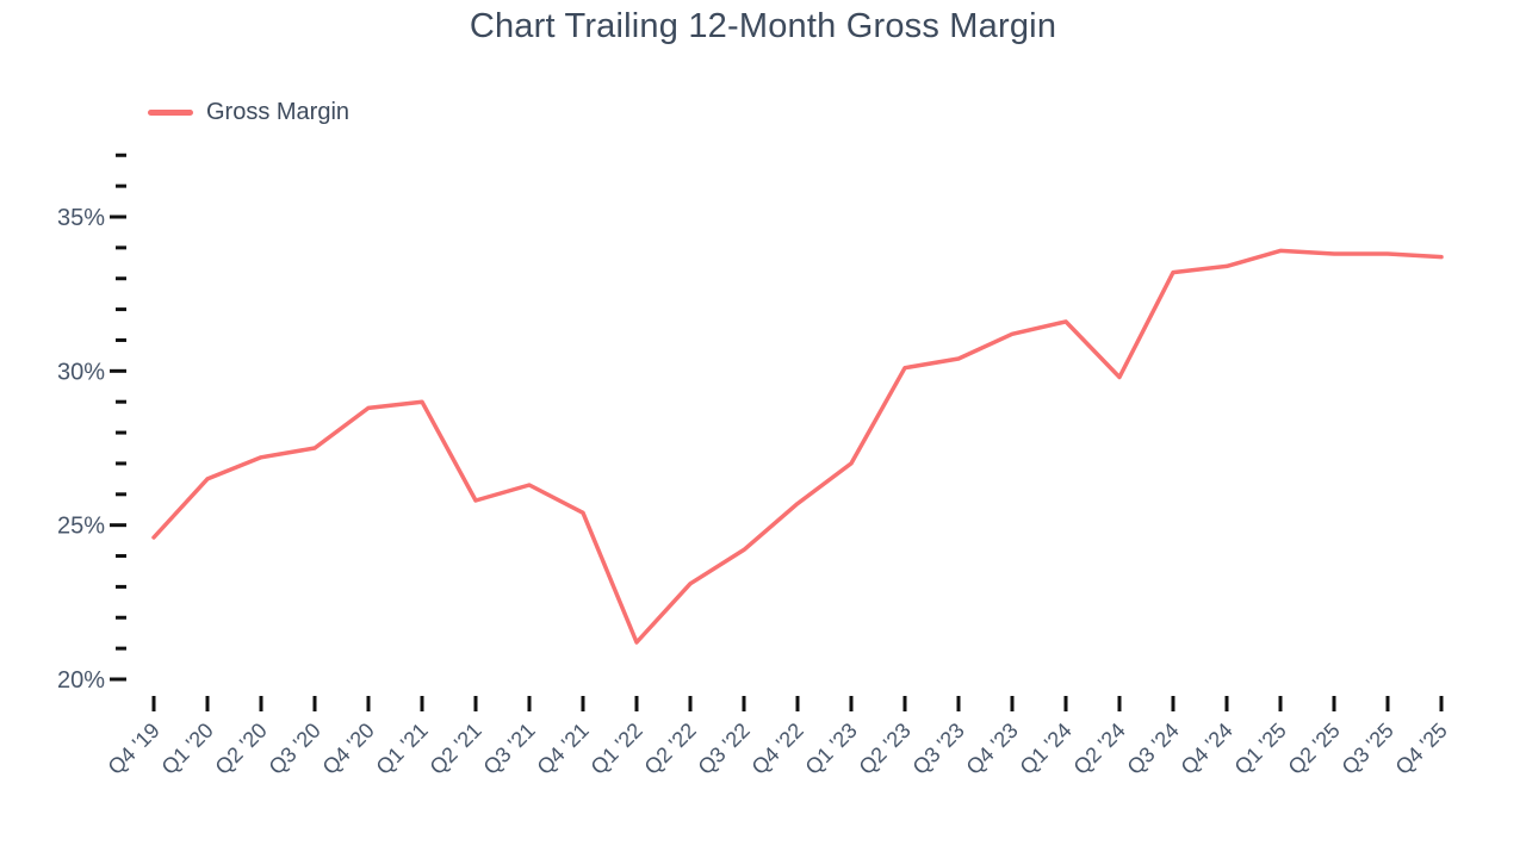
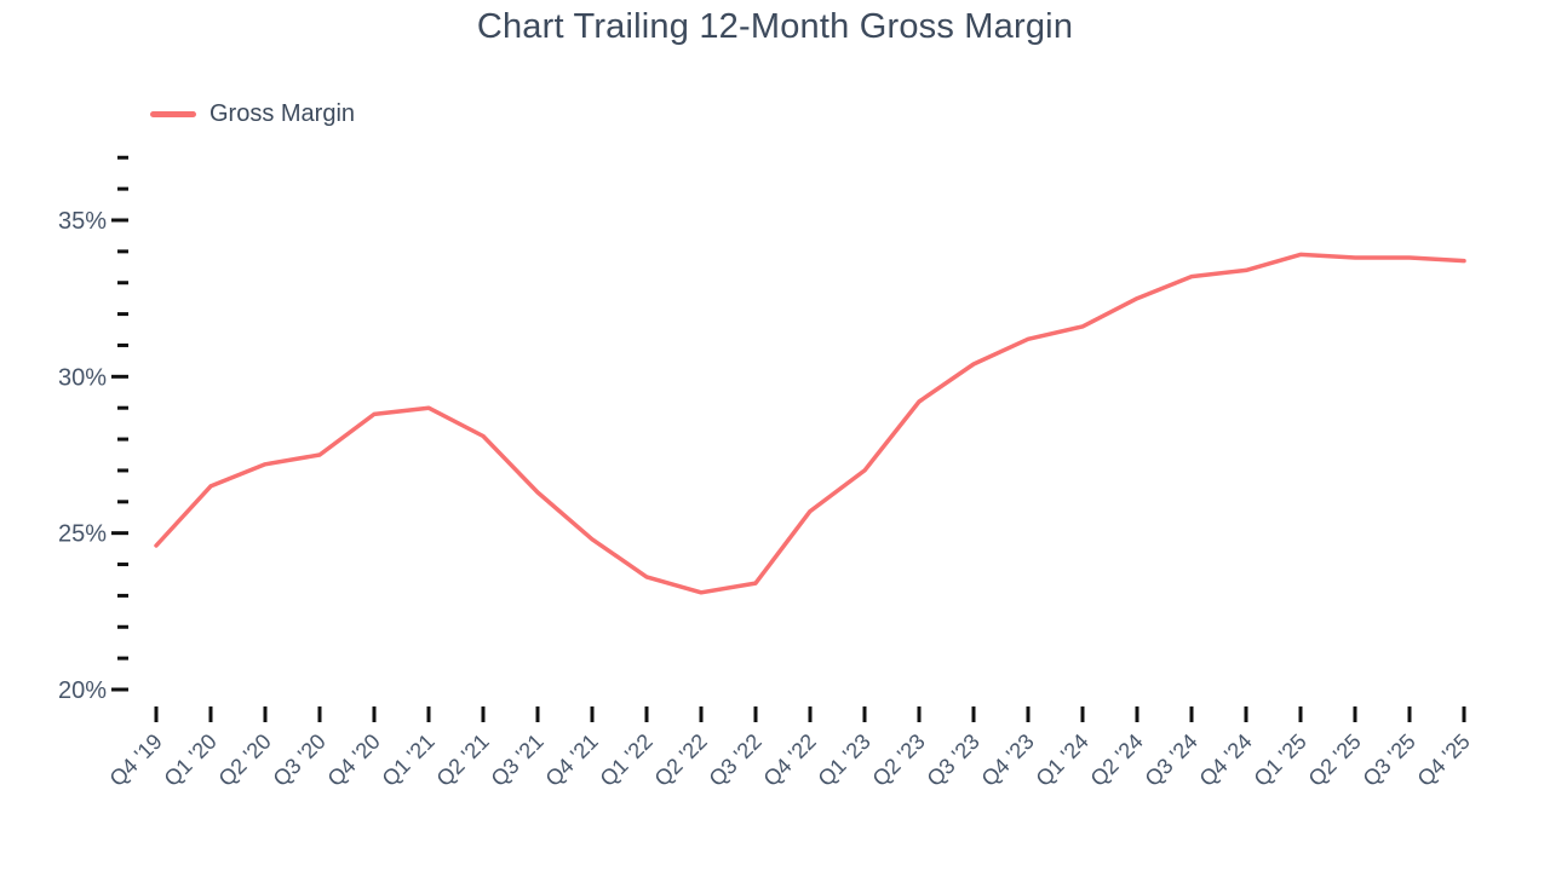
Q2 '21: 25.8% -> 28.1%
Q4 '21: 25.4% -> 24.8%
Q1 '22: 21.2% -> 23.6%
Q3 '22: 24.2% -> 23.4%
Q2 '23: 30.1% -> 29.2%
Q2 '24: 29.8% -> 32.5%
